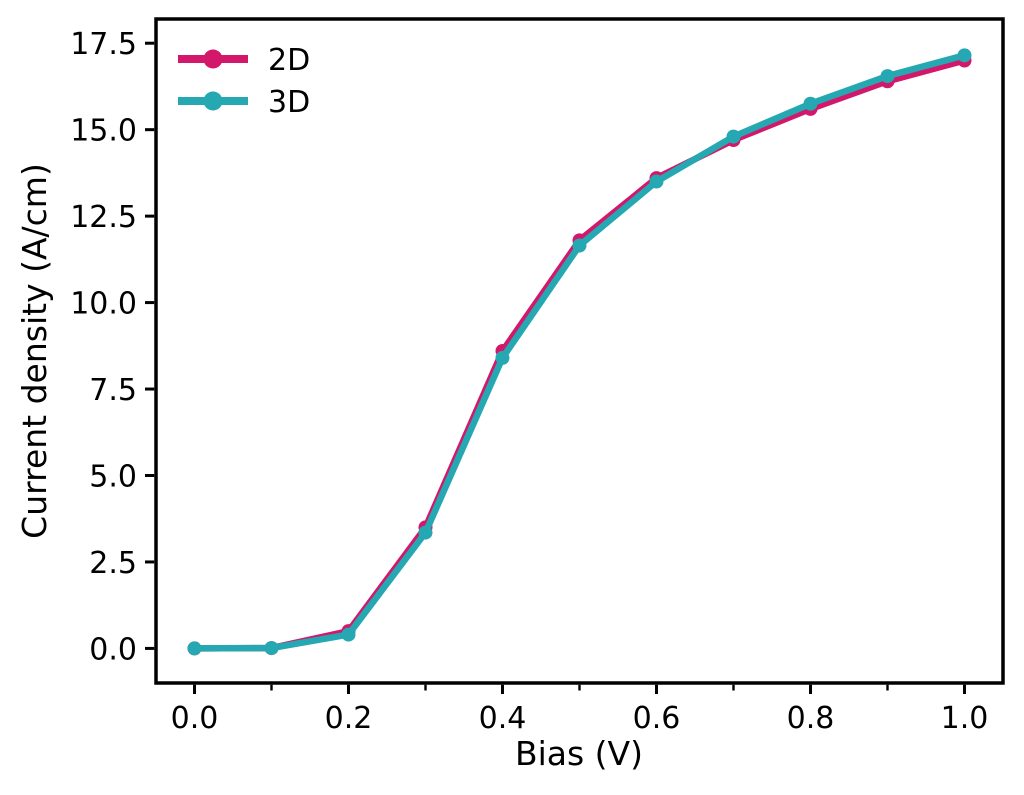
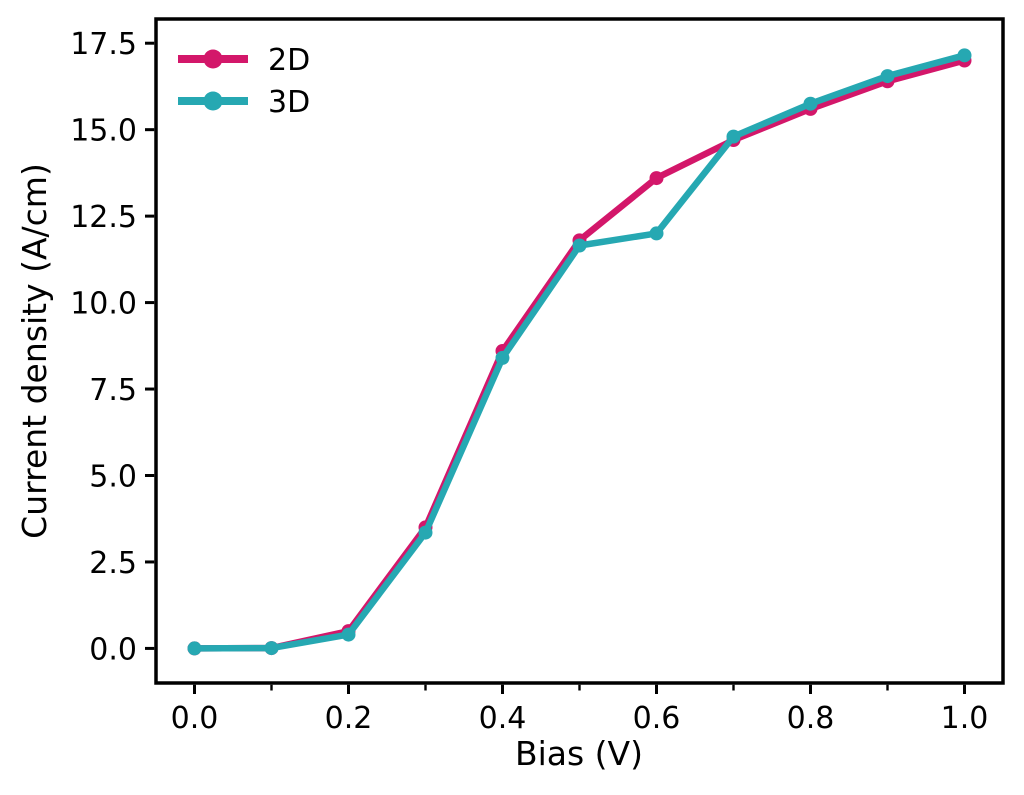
3D/0.6: 13.5 -> 12.0
